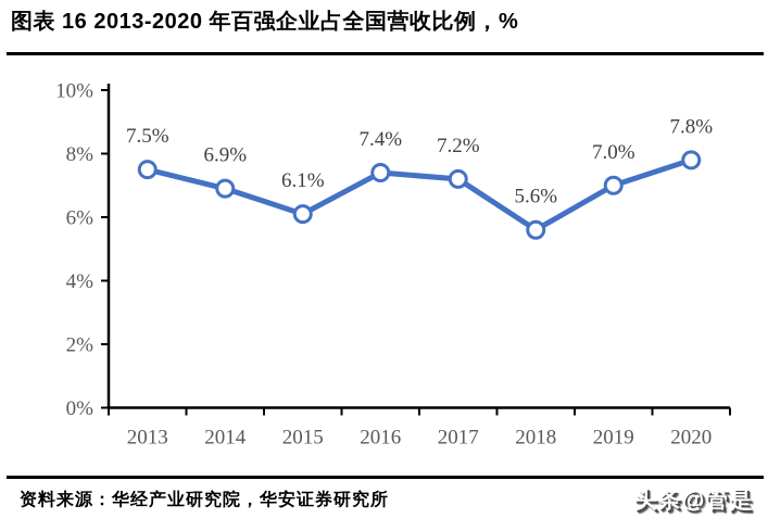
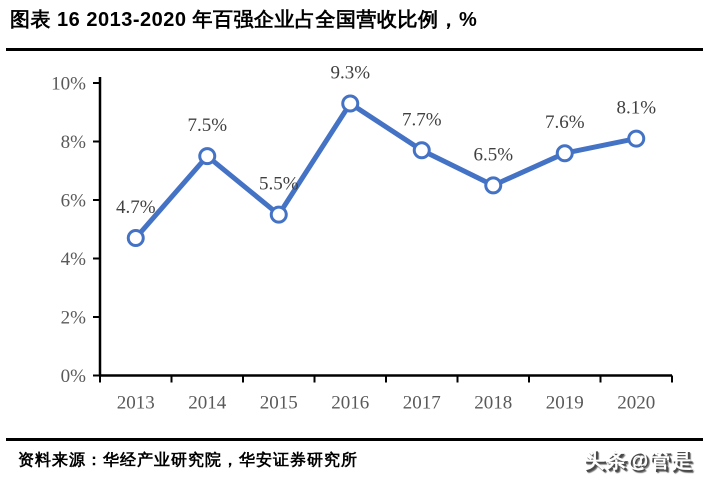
2013: 7.5% -> 4.7%
2014: 6.9% -> 7.5%
2015: 6.1% -> 5.5%
2016: 7.4% -> 9.3%
2017: 7.2% -> 7.7%
2018: 5.6% -> 6.5%
2019: 7.0% -> 7.6%
2020: 7.8% -> 8.1%
